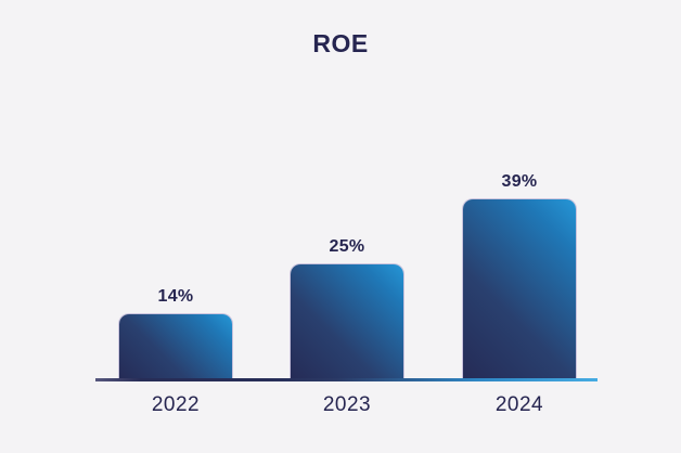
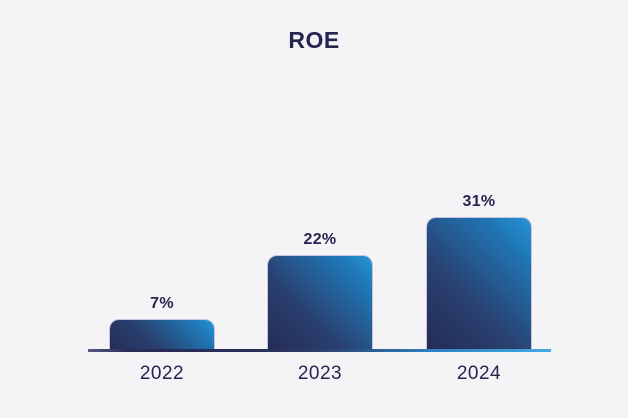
2022: 14% -> 7%
2023: 25% -> 22%
2024: 39% -> 31%
